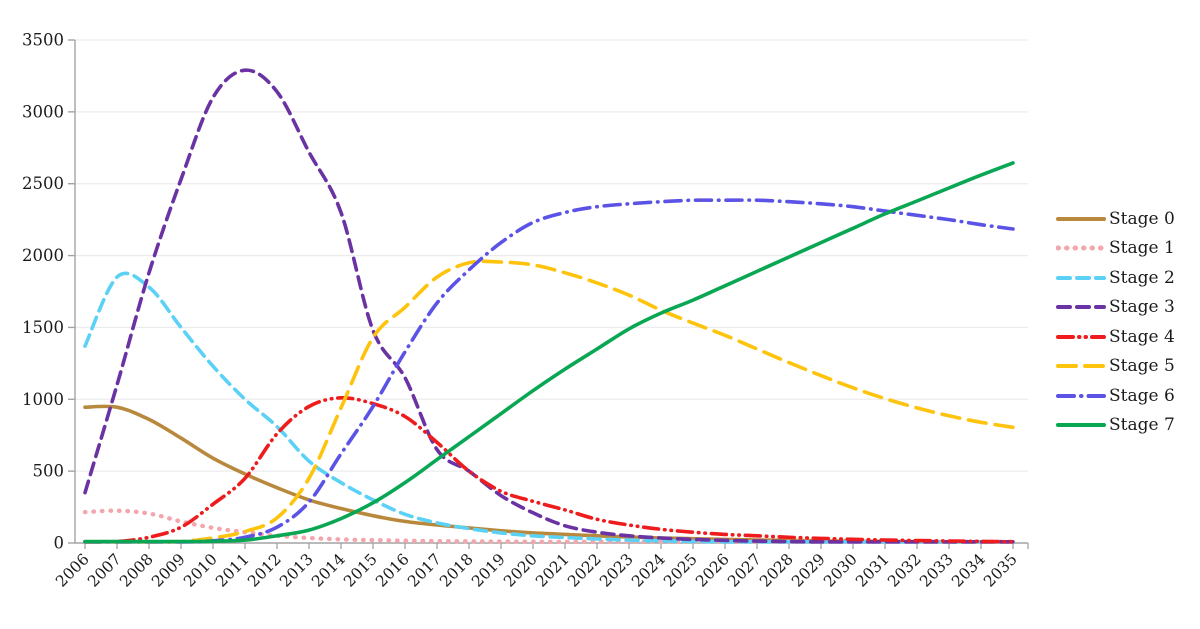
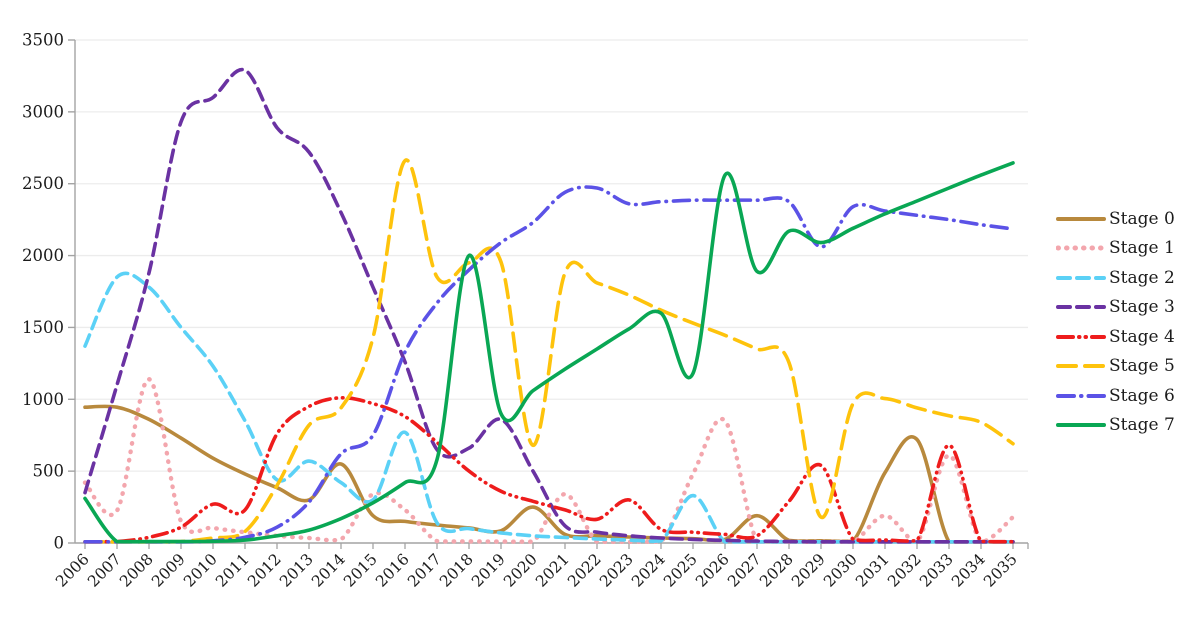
Stage 1/2006: 220 -> 420
Stage 7/2006: 10 -> 310
Stage 1/2008: 200 -> 1140
Stage 3/2009: 2530 -> 2930
Stage 2/2011: 1000 -> 850
Stage 4/2011: 450 -> 230
Stage 2/2012: 810 -> 440
Stage 3/2012: 3140 -> 2890
Stage 5/2012: 180 -> 400
Stage 5/2013: 450 -> 820
Stage 0/2014: 240 -> 550
Stage 1/2015: 20 -> 340
Stage 3/2015: 1480 -> 1780
Stage 6/2015: 950 -> 750
Stage 1/2016: 20 -> 230
Stage 2/2016: 200 -> 770
Stage 3/2016: 1150 -> 1260
Stage 5/2016: 1640 -> 2660
Stage 3/2018: 500 -> 660
Stage 7/2018: 740 -> 2000
Stage 3/2019: 330 -> 860
Stage 0/2020: 70 -> 250
Stage 3/2020: 210 -> 500
Stage 5/2020: 1940 -> 680
Stage 1/2021: 10 -> 340
Stage 6/2021: 2300 -> 2440
Stage 6/2022: 2340 -> 2470
Stage 4/2023: 120 -> 300
Stage 1/2025: 10 -> 480
Stage 2/2025: 10 -> 330
Stage 7/2025: 1690 -> 1180
Stage 1/2026: 10 -> 850
Stage 7/2026: 1790 -> 2560
Stage 0/2027: 20 -> 190
Stage 4/2028: 40 -> 290
Stage 7/2028: 1990 -> 2170
Stage 4/2029: 30 -> 540
Stage 5/2029: 1160 -> 180
Stage 6/2029: 2360 -> 2060
Stage 5/2030: 1080 -> 970
Stage 0/2031: 10 -> 490
Stage 1/2031: 10 -> 190
Stage 0/2032: 10 -> 720
Stage 1/2033: 10 -> 610
Stage 4/2033: 10 -> 680
Stage 1/2035: 10 -> 180
Stage 5/2035: 800 -> 690
